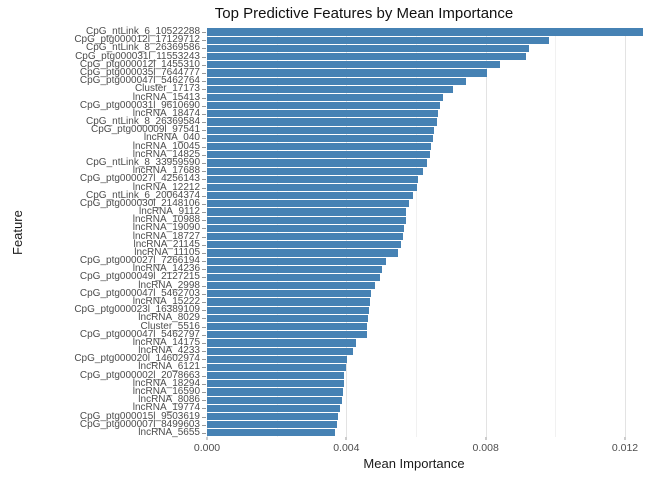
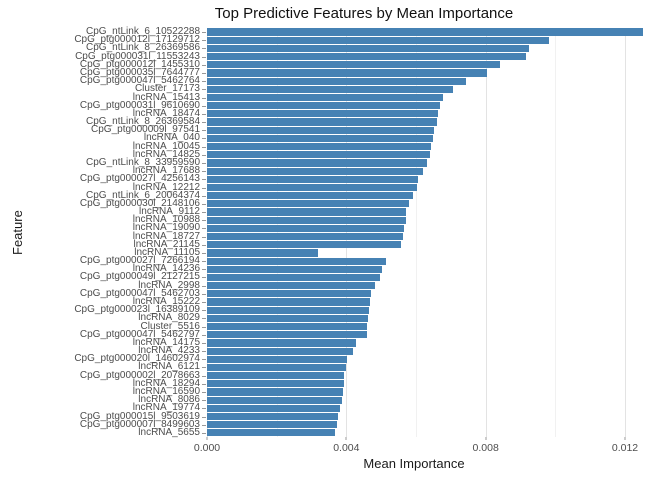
lncRNA_11105: 0.0055 -> 0.0032
